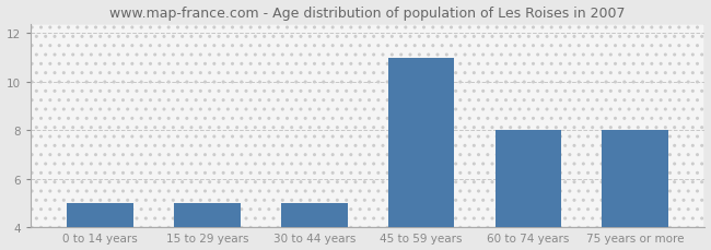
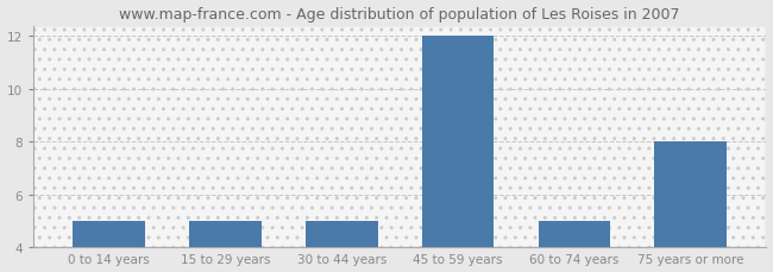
45 to 59 years: 11 -> 12
60 to 74 years: 8 -> 5
